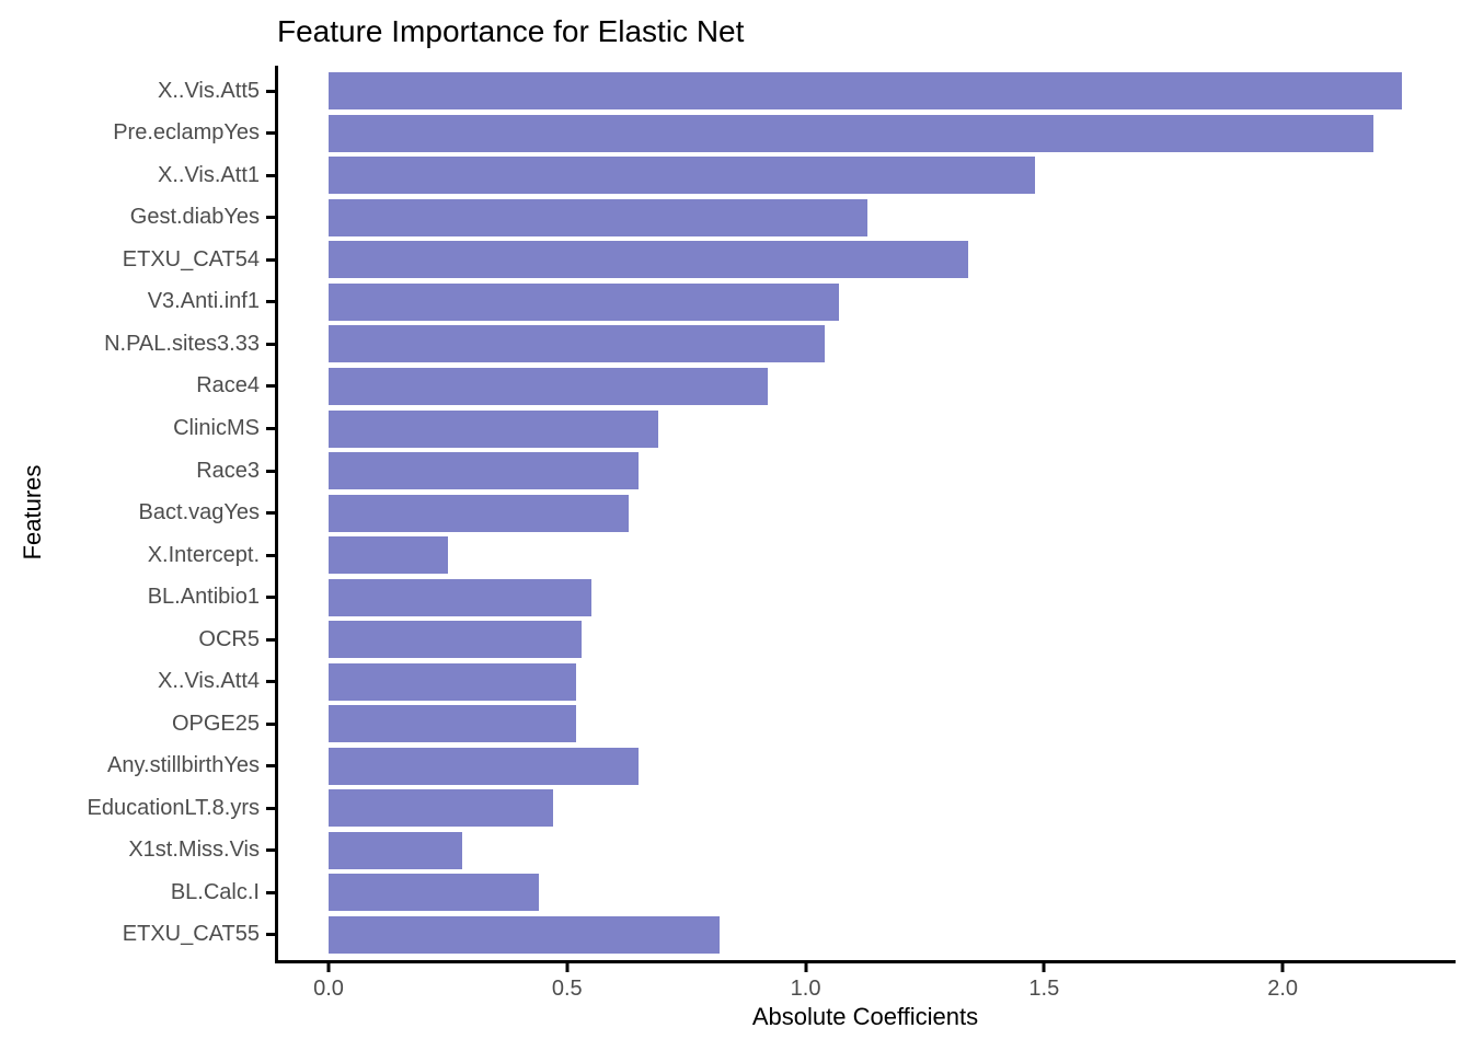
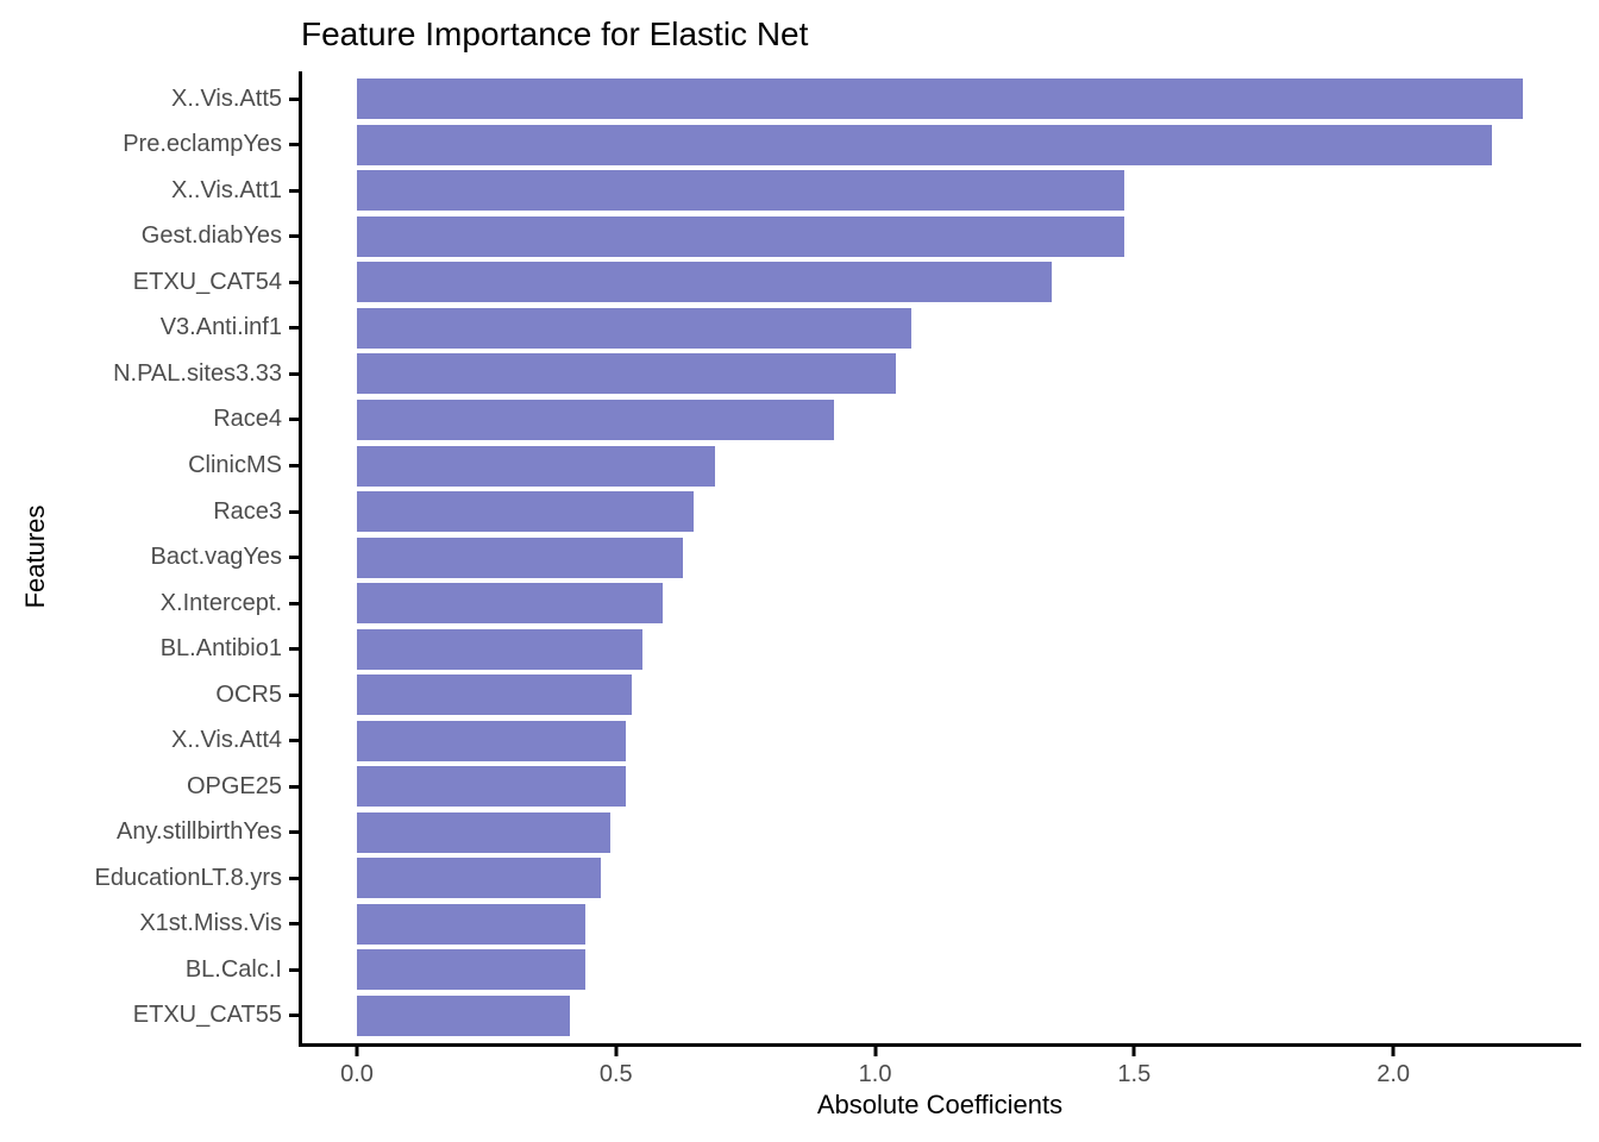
Gest.diabYes: 1.13 -> 1.48
X.Intercept.: 0.25 -> 0.59
Any.stillbirthYes: 0.65 -> 0.49
X1st.Miss.Vis: 0.28 -> 0.44
ETXU_CAT55: 0.82 -> 0.41
